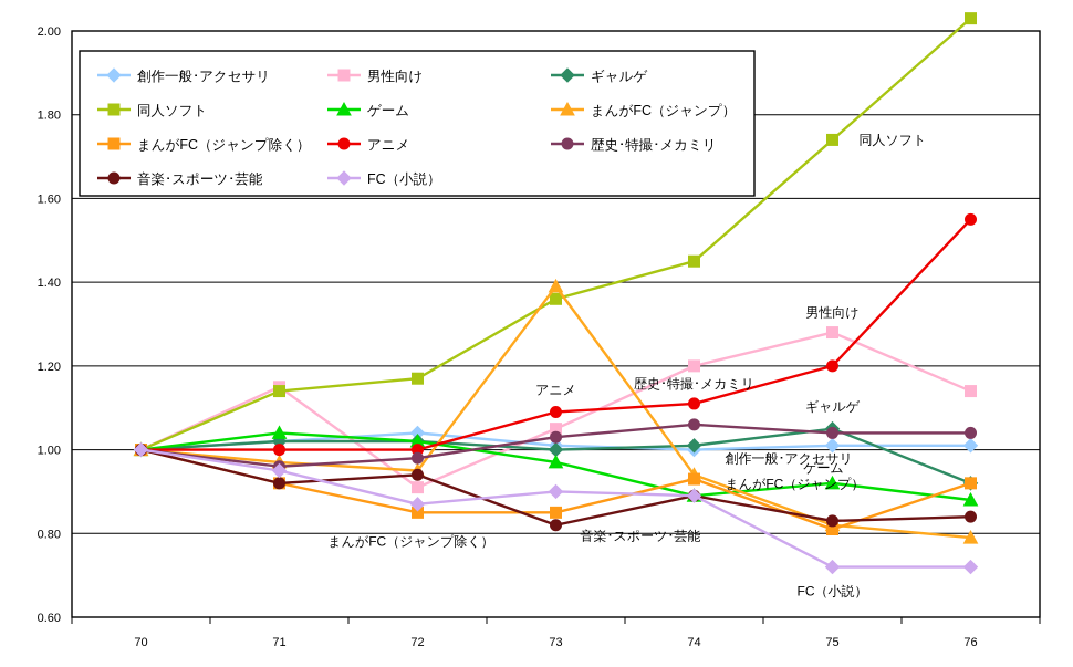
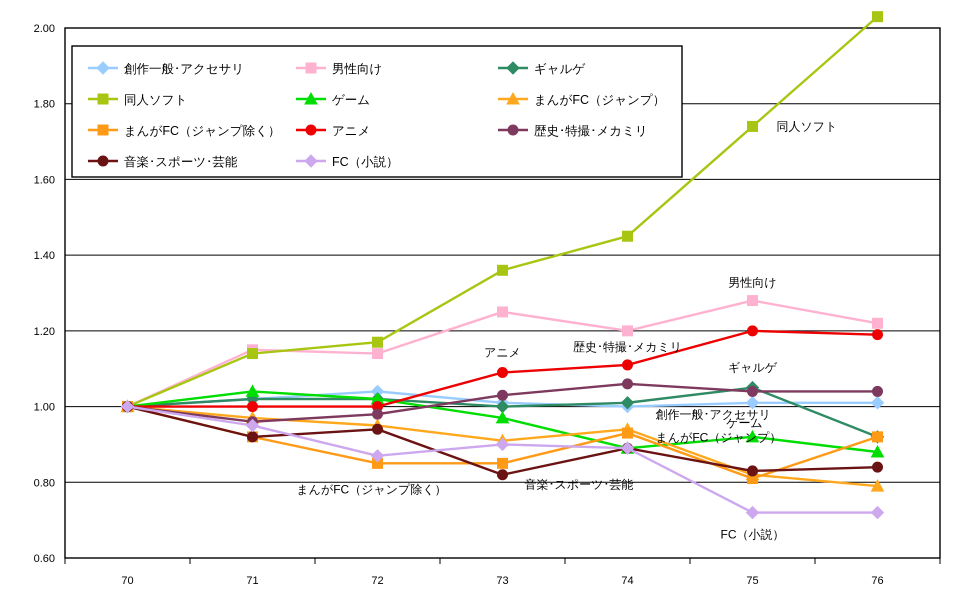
男性向け/72: 0.91 -> 1.14
男性向け/73: 1.05 -> 1.25
まんがFC（ジャンプ）/73: 1.39 -> 0.91
男性向け/76: 1.14 -> 1.22
アニメ/76: 1.55 -> 1.19
